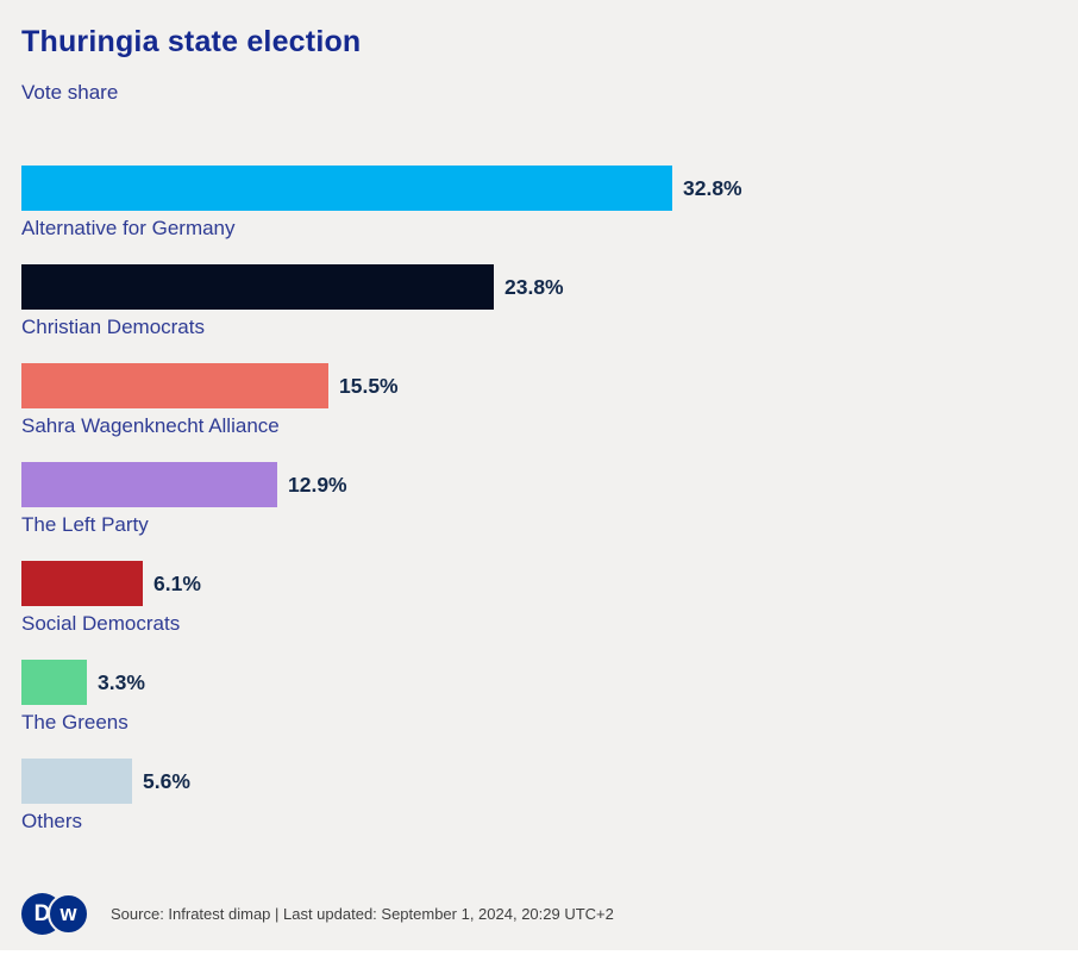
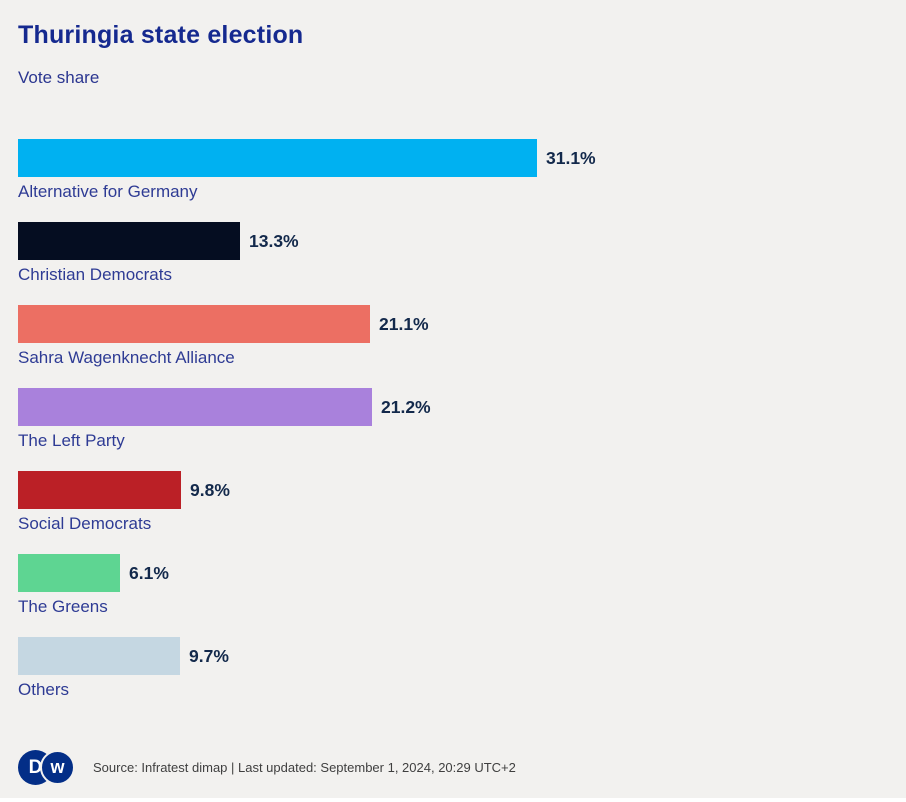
Alternative for Germany: 32.8% -> 31.1%
Christian Democrats: 23.8% -> 13.3%
Sahra Wagenknecht Alliance: 15.5% -> 21.1%
The Left Party: 12.9% -> 21.2%
Social Democrats: 6.1% -> 9.8%
The Greens: 3.3% -> 6.1%
Others: 5.6% -> 9.7%
